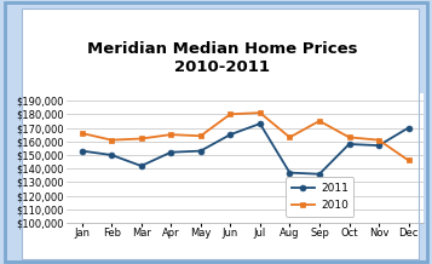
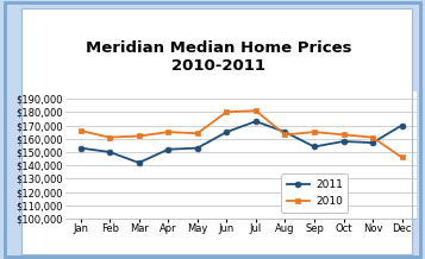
2011/Aug: $137,000 -> $165,000
2011/Sep: $136,000 -> $154,000
2010/Sep: $175,000 -> $165,000
